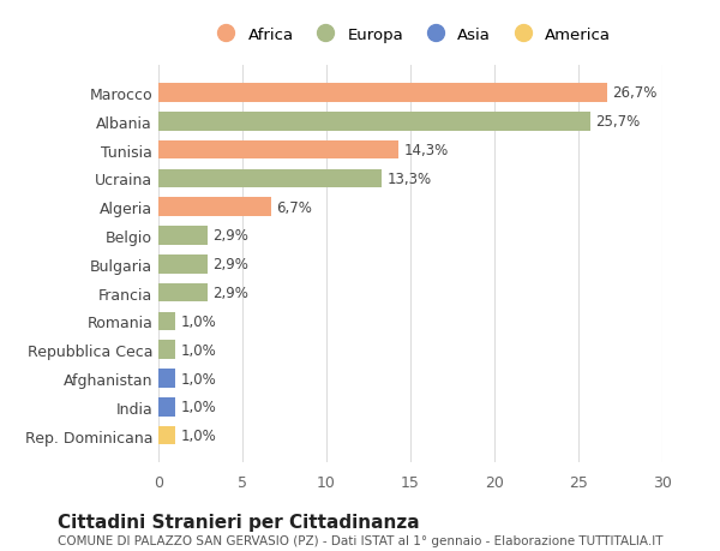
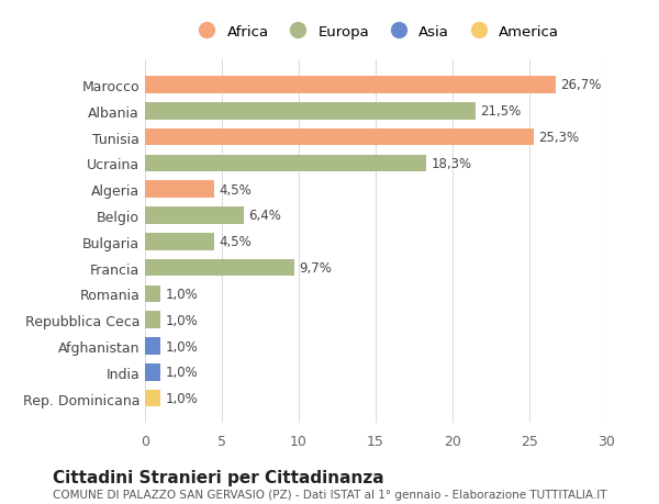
Albania: 25,7% -> 21,5%
Tunisia: 14,3% -> 25,3%
Ucraina: 13,3% -> 18,3%
Algeria: 6,7% -> 4,5%
Belgio: 2,9% -> 6,4%
Bulgaria: 2,9% -> 4,5%
Francia: 2,9% -> 9,7%
